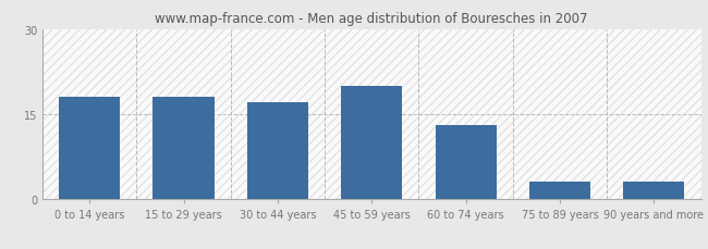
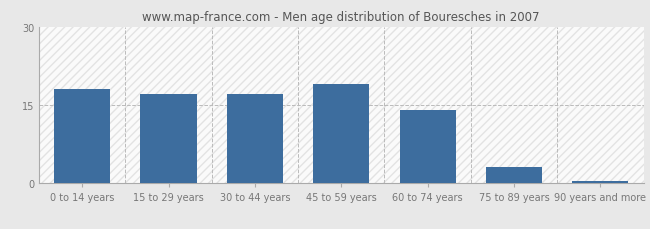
15 to 29 years: 18.0 -> 17.0
45 to 59 years: 20.0 -> 19.0
60 to 74 years: 13.0 -> 14.0
90 years and more: 3.0 -> 0.3
